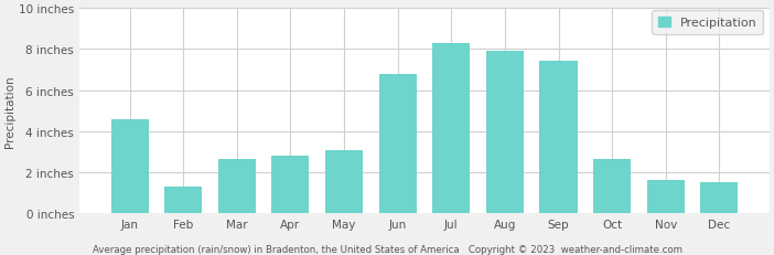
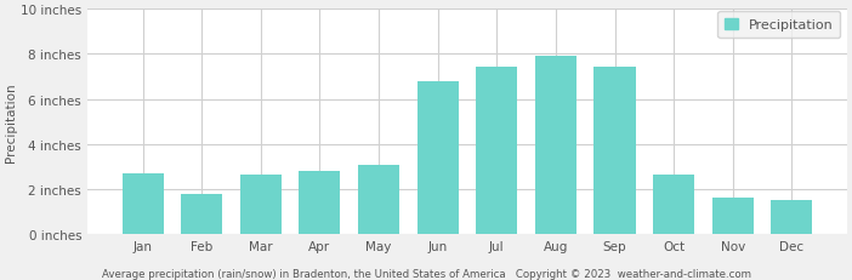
Jan: 4.6 inches -> 2.7 inches
Feb: 1.3 inches -> 1.8 inches
Jul: 8.3 inches -> 7.5 inches
